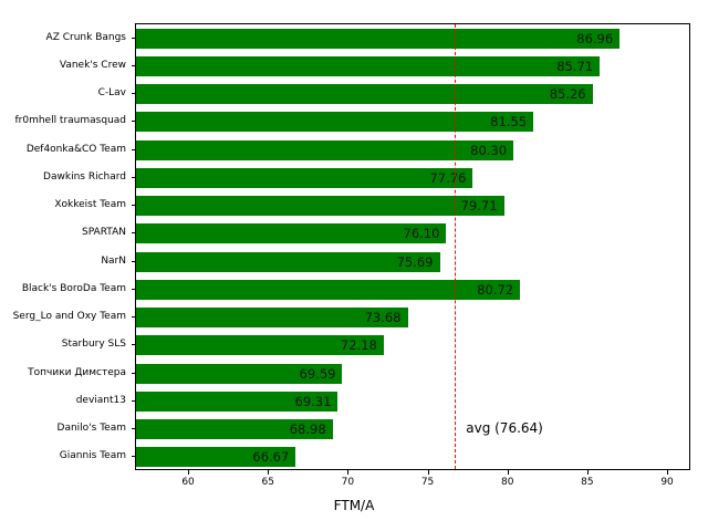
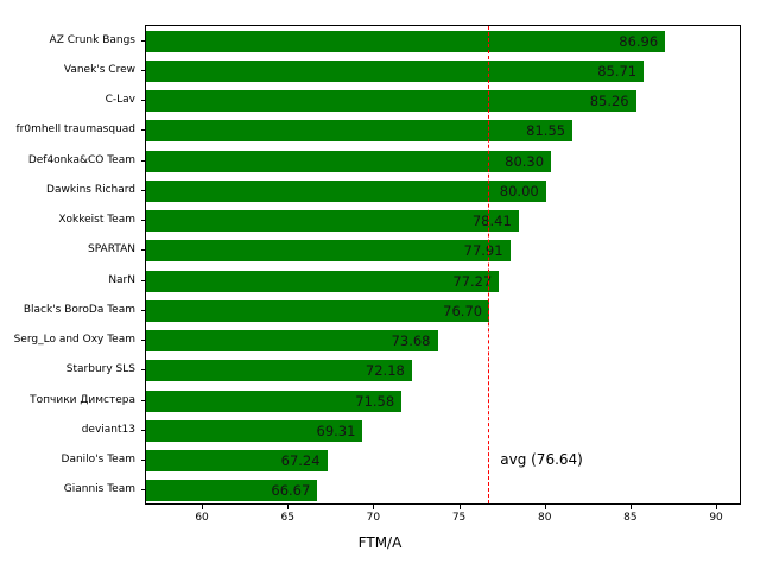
Dawkins Richard: 77.76 -> 80.00
Xokkeist Team: 79.71 -> 78.41
SPARTAN: 76.10 -> 77.91
NarN: 75.69 -> 77.27
Black's BoroDa Team: 80.72 -> 76.70
Топчики Димстера: 69.59 -> 71.58
Danilo's Team: 68.98 -> 67.24
